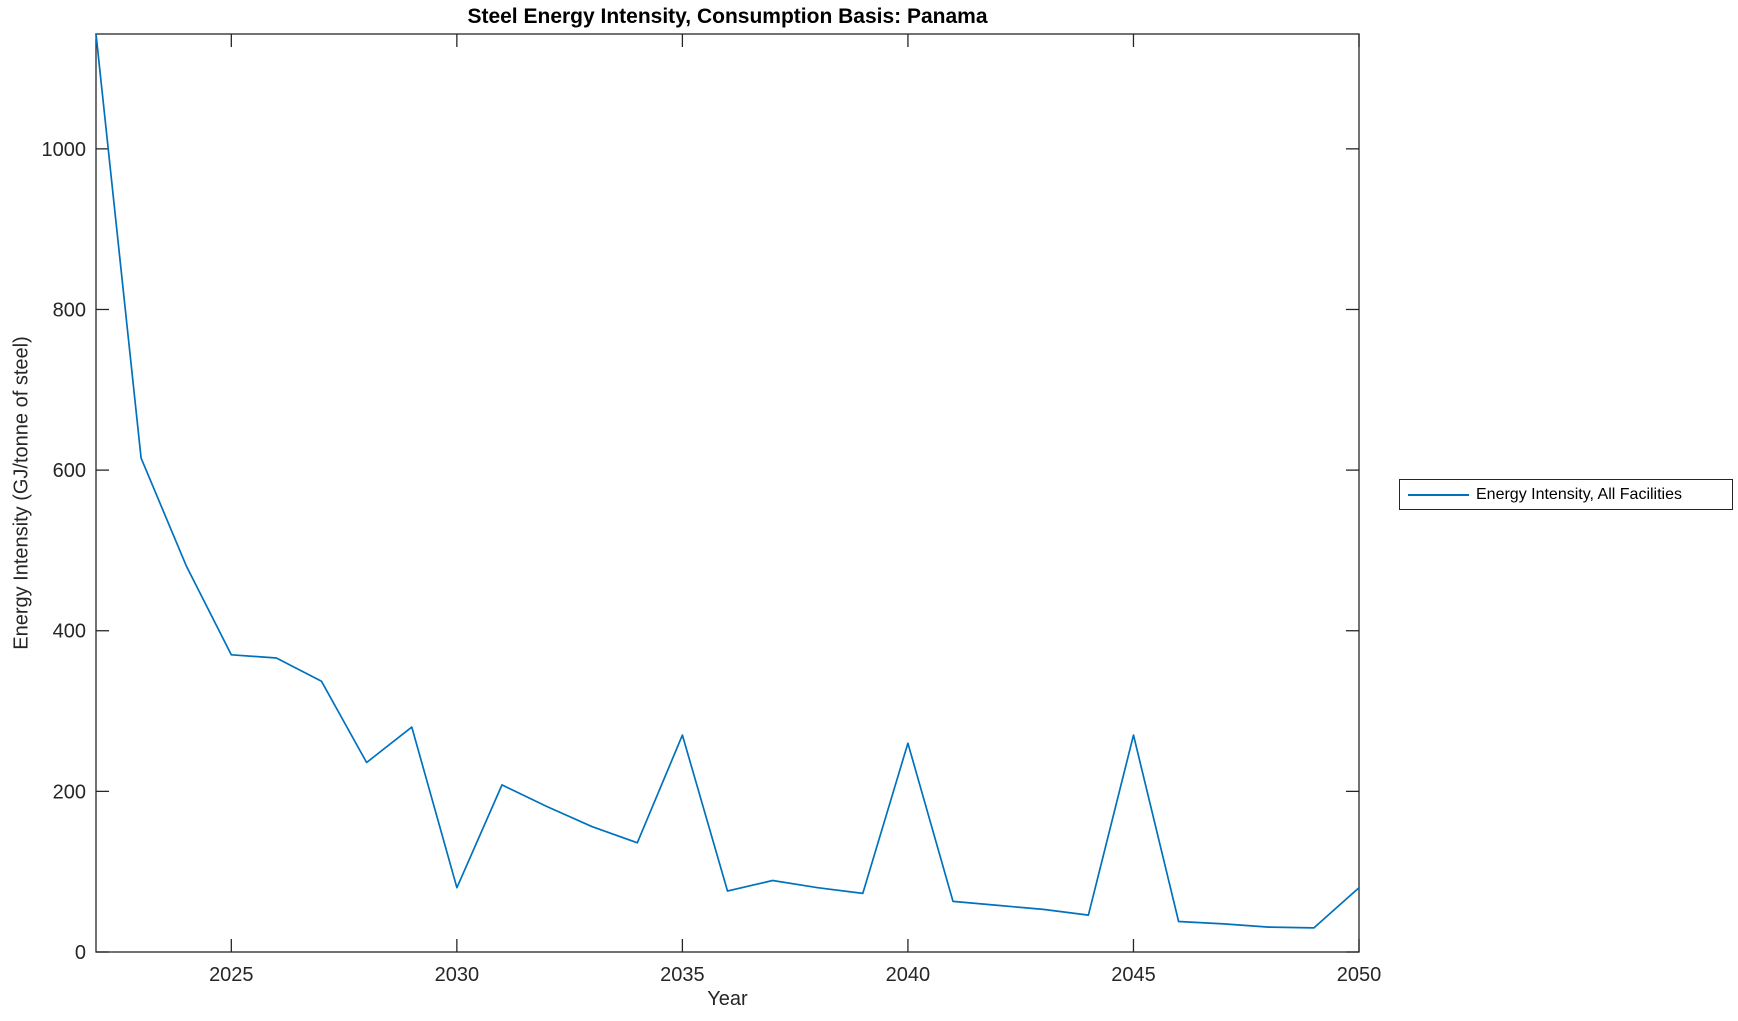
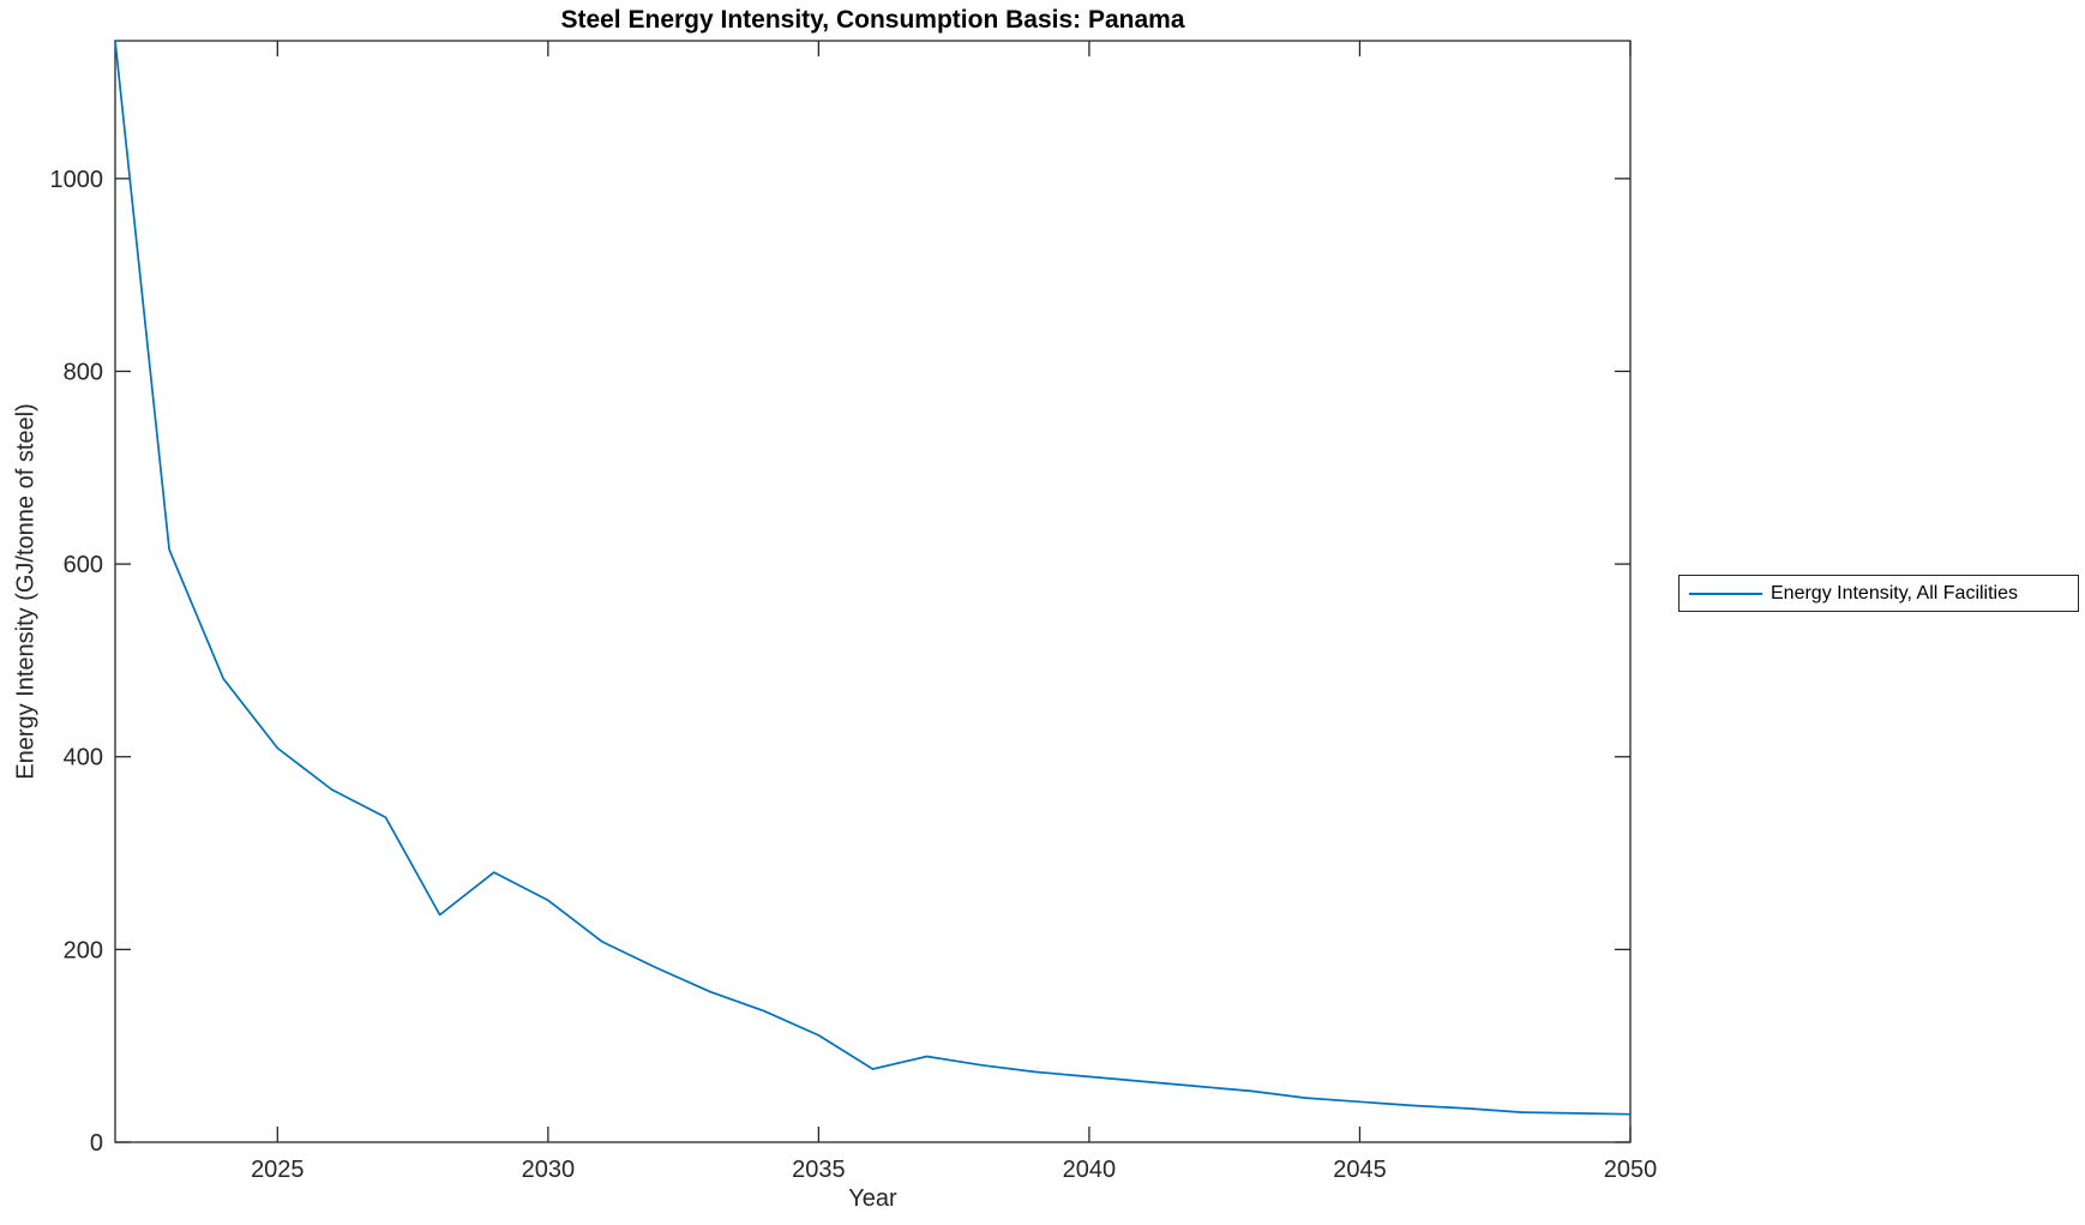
2025: 370 -> 410
2030: 80 -> 250
2035: 270 -> 110
2040: 260 -> 70
2045: 270 -> 40
2050: 80 -> 30
